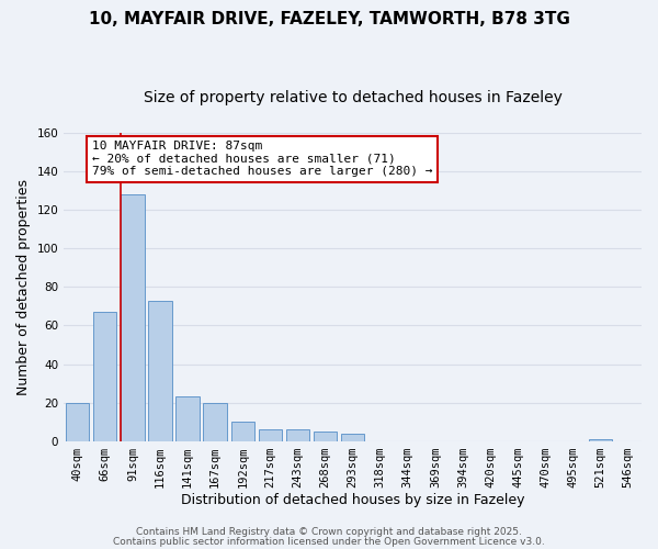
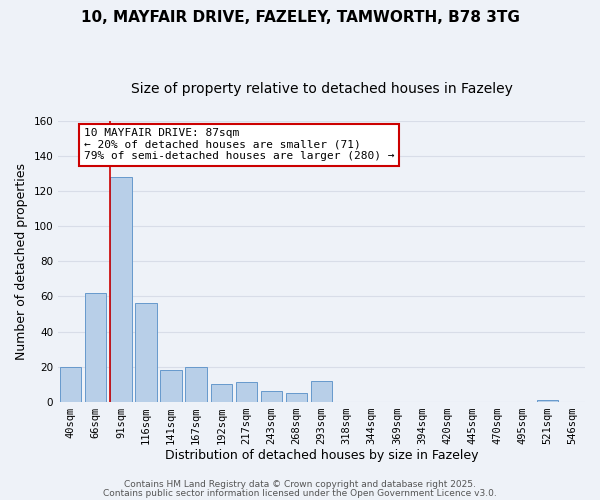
66sqm: 67 -> 62
116sqm: 73 -> 56
141sqm: 23 -> 18
217sqm: 6 -> 11
293sqm: 4 -> 12
